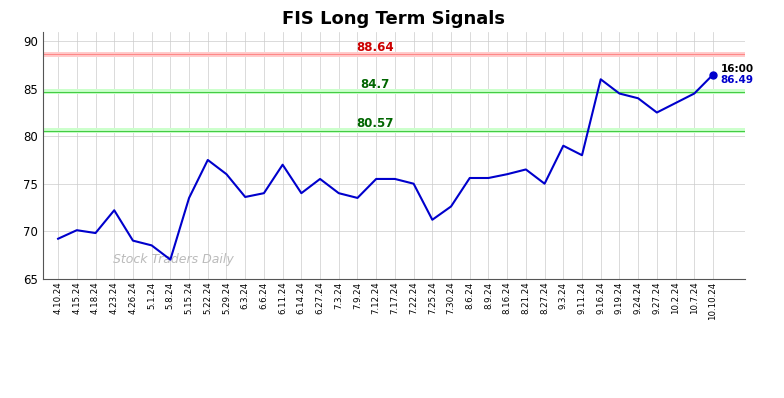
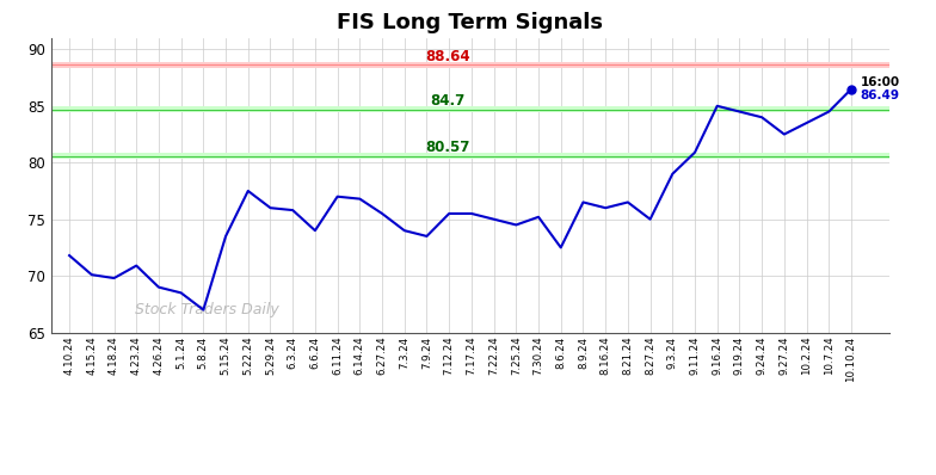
4.10.24: 69.2 -> 71.8
4.23.24: 72.2 -> 70.9
6.3.24: 73.6 -> 75.8
6.14.24: 74.0 -> 76.8
7.25.24: 71.2 -> 74.5
7.30.24: 72.6 -> 75.2
8.6.24: 75.6 -> 72.5
8.9.24: 75.6 -> 76.5
9.11.24: 78.0 -> 80.9
9.16.24: 86.0 -> 85.0
